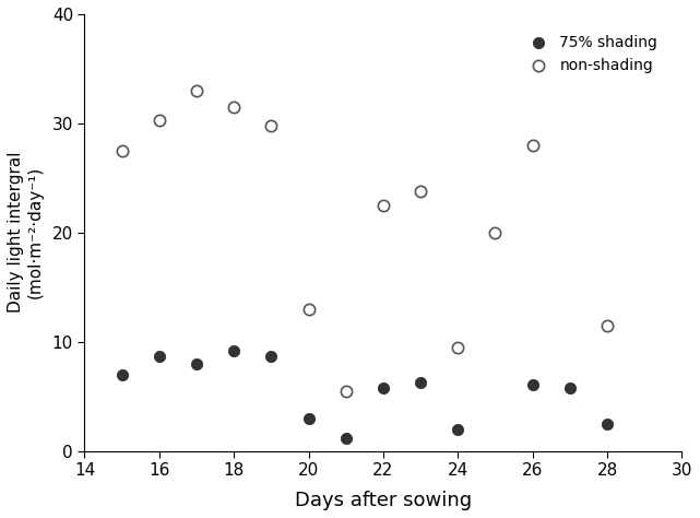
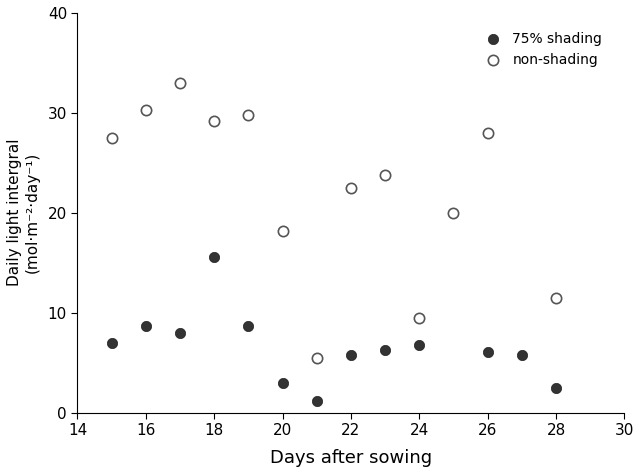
75% shading/18: 9.2 -> 15.6
non-shading/18: 31.5 -> 29.2
non-shading/20: 13.0 -> 18.2
75% shading/24: 2.0 -> 6.8
